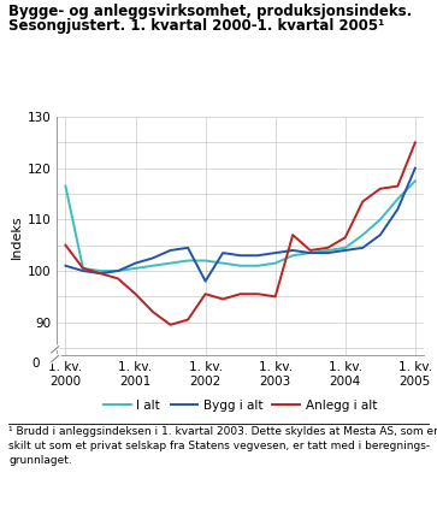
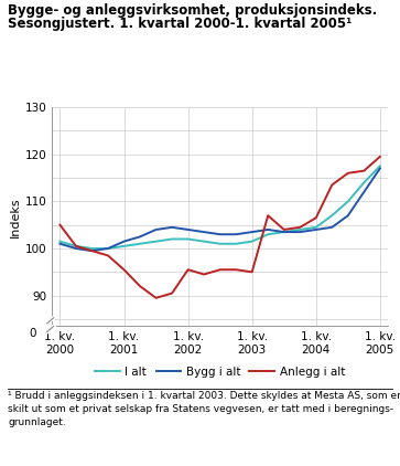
I alt/1. kv. 2000: 116.5 -> 101.5
Bygg i alt/1. kv. 2002: 98.0 -> 104.0
Bygg i alt/1. kv. 2005: 120.0 -> 117.0
Anlegg i alt/1. kv. 2005: 125.0 -> 119.5
